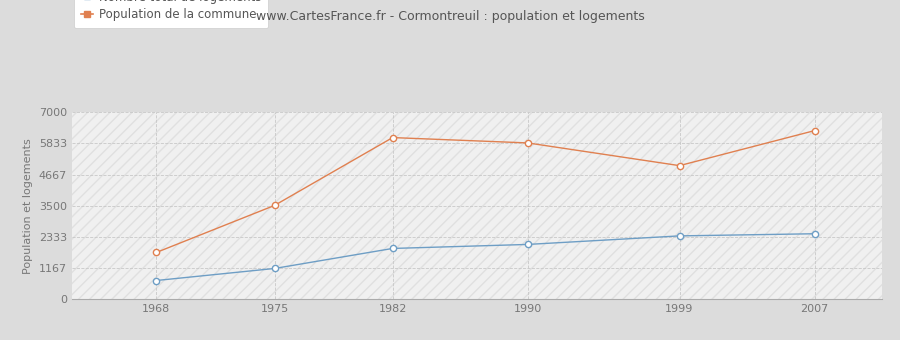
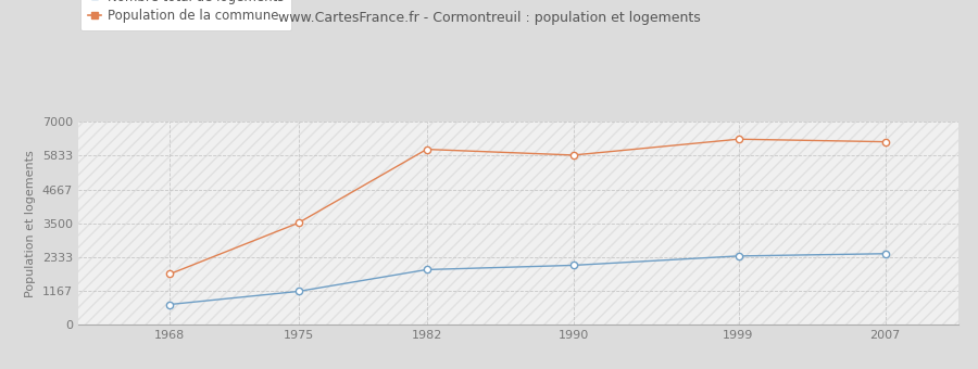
Population de la commune/1999: 5000 -> 6400
